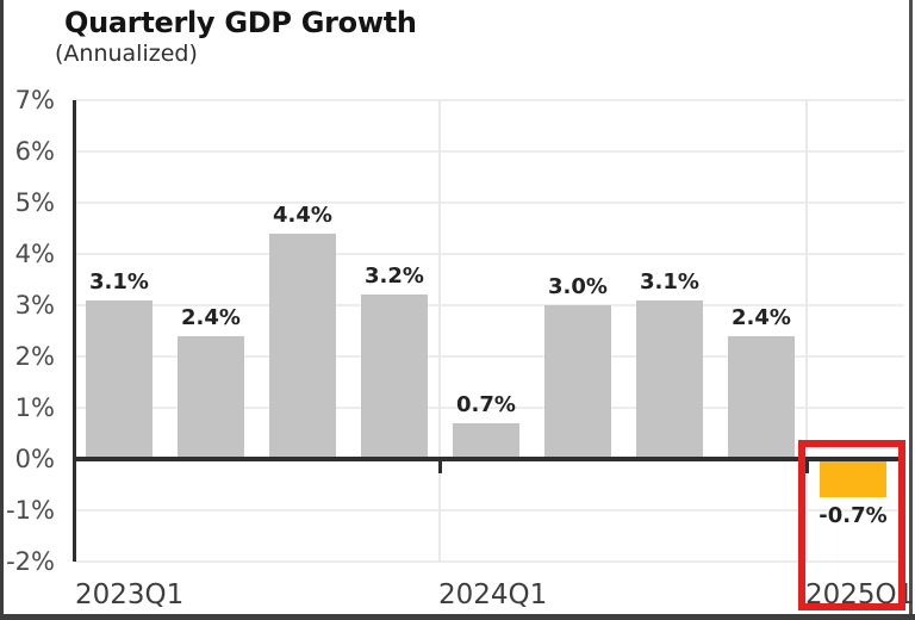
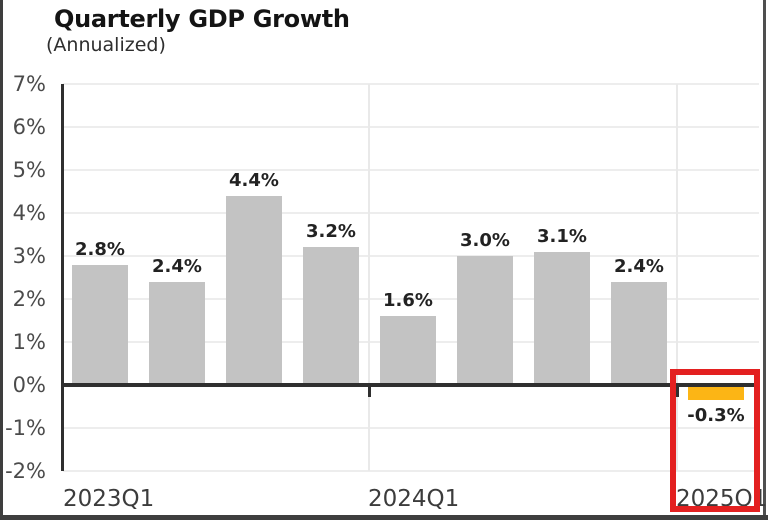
2023Q1: 3.1% -> 2.8%
2024Q1: 0.7% -> 1.6%
2025Q1: -0.7% -> -0.3%
